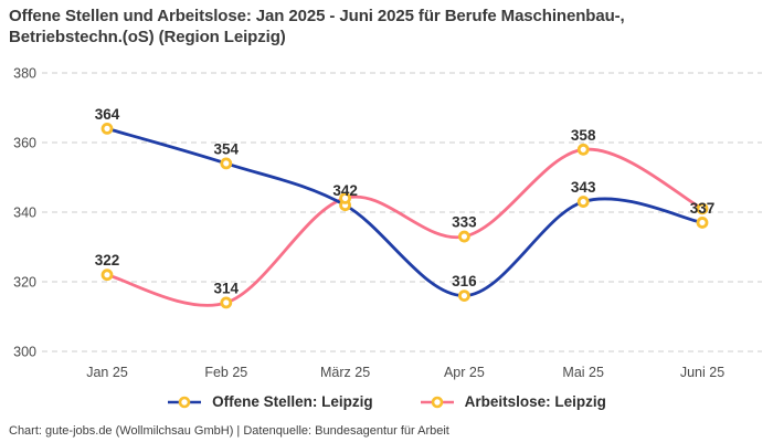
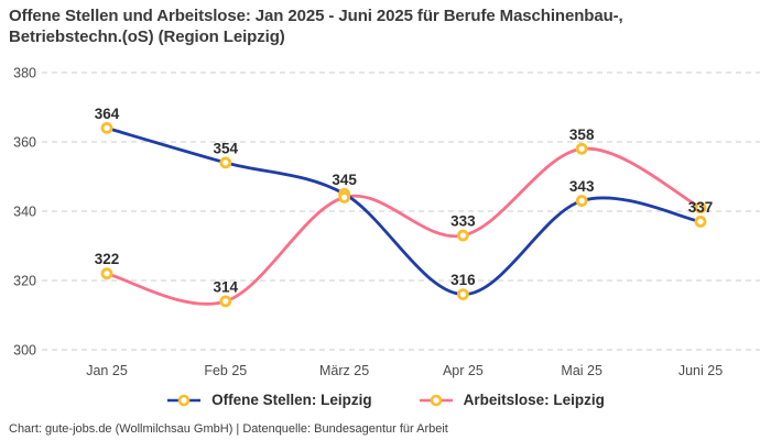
Offene Stellen: Leipzig/März 25: 342 -> 345
